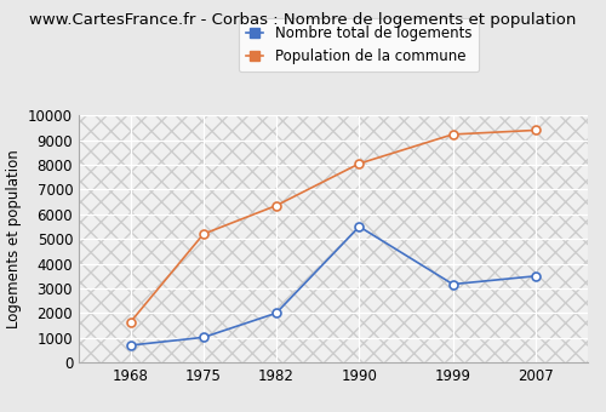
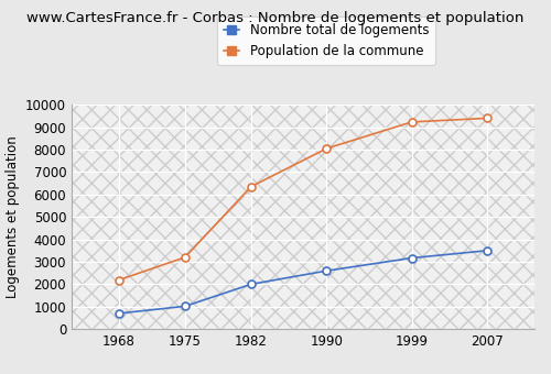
Population de la commune/1968: 1650 -> 2190
Population de la commune/1975: 5200 -> 3200
Nombre total de logements/1990: 5500 -> 2600
